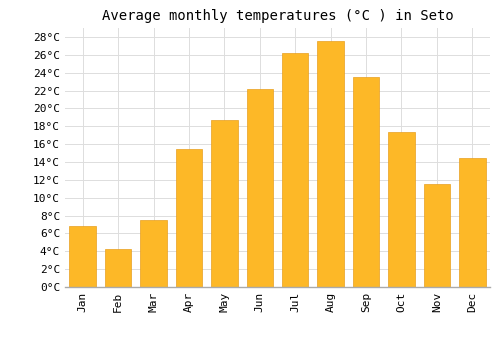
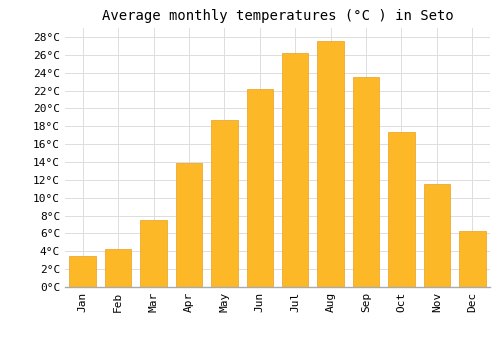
Jan: 6.8°C -> 3.5°C
Apr: 15.4°C -> 13.9°C
Dec: 14.4°C -> 6.3°C
